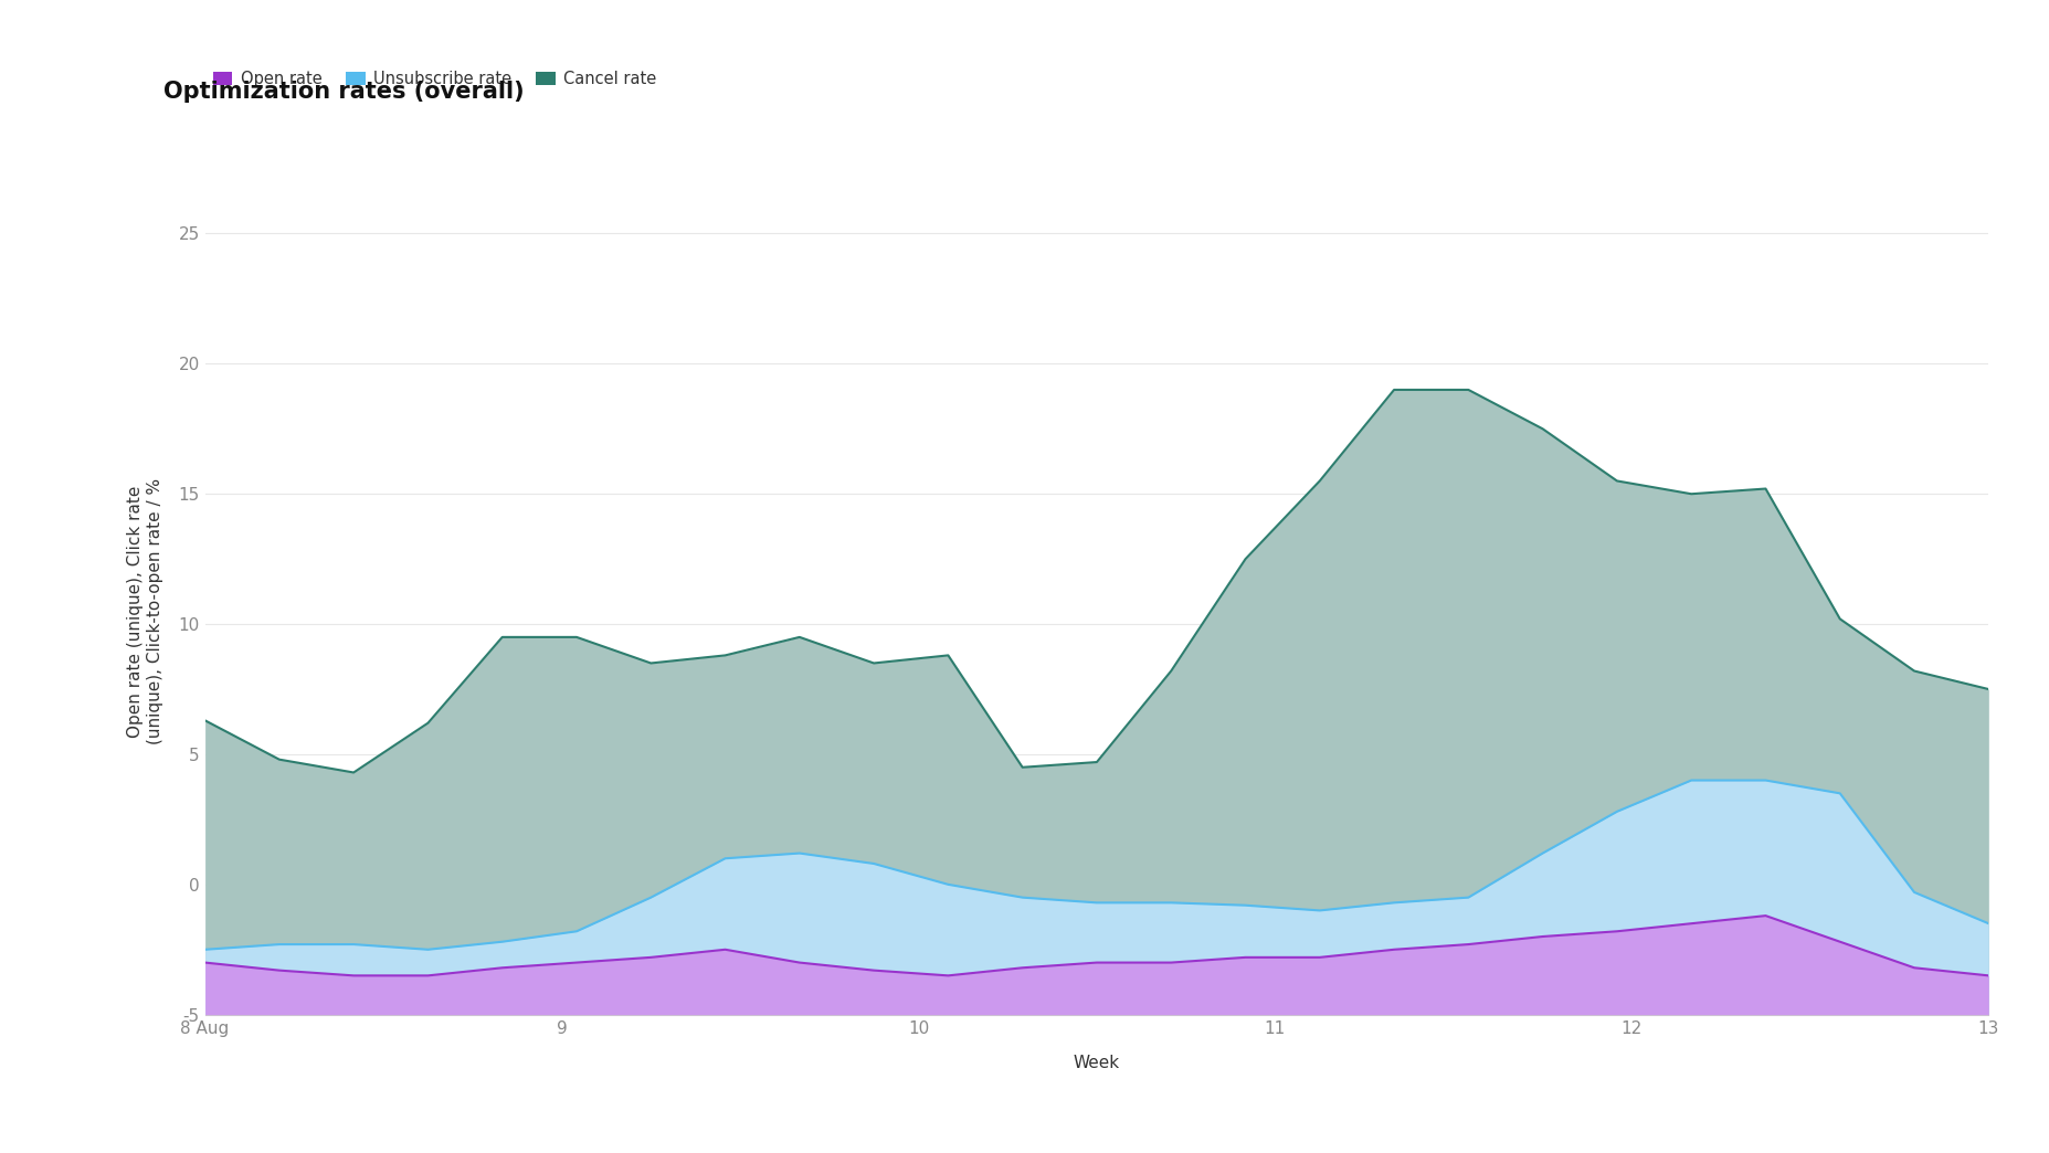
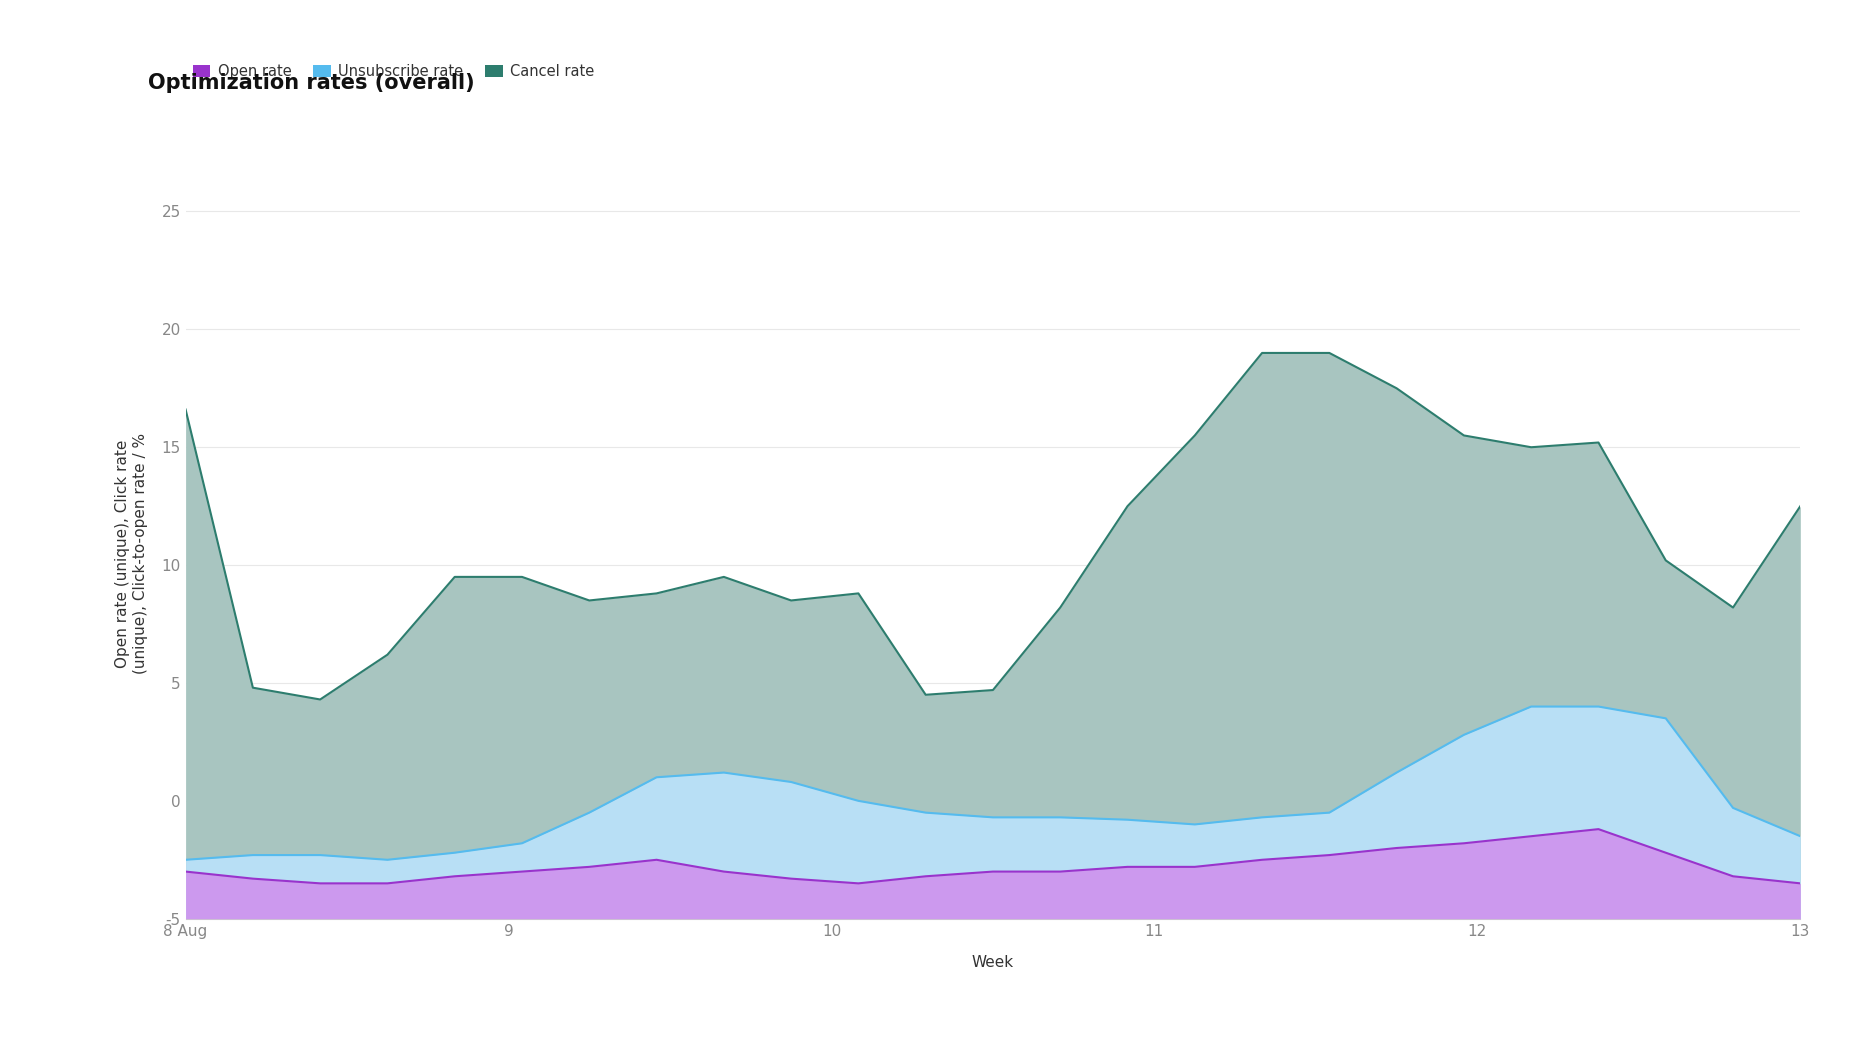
Cancel rate/8 Aug: 6.3 -> 16.6
Cancel rate/13: 7.5 -> 12.5
